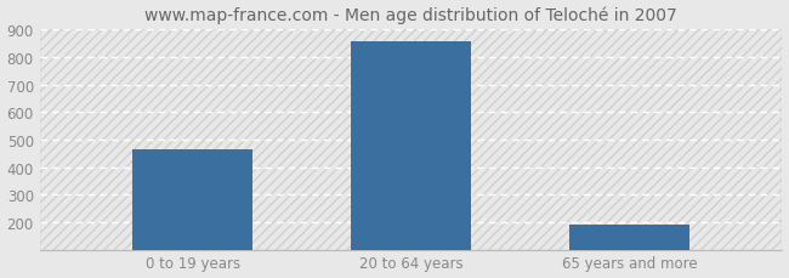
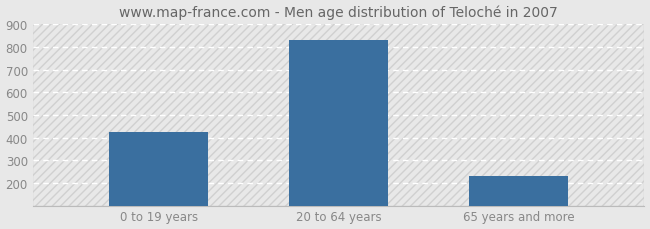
0 to 19 years: 463 -> 425
20 to 64 years: 858 -> 830
65 years and more: 193 -> 230
